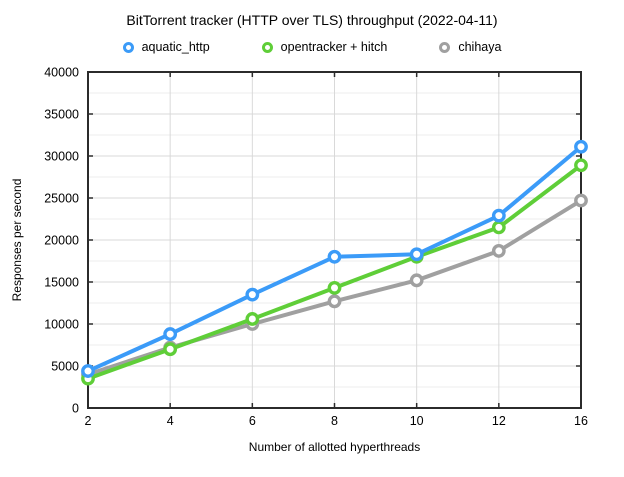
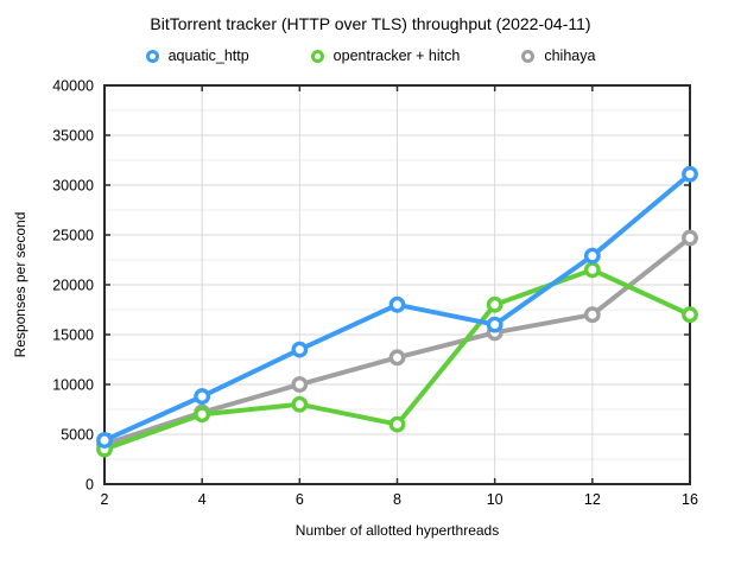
opentracker + hitch/6: 11000 -> 8000
opentracker + hitch/8: 14000 -> 6000
aquatic_http/10: 18000 -> 16000
chihaya/12: 19000 -> 17000
opentracker + hitch/16: 29000 -> 17000
